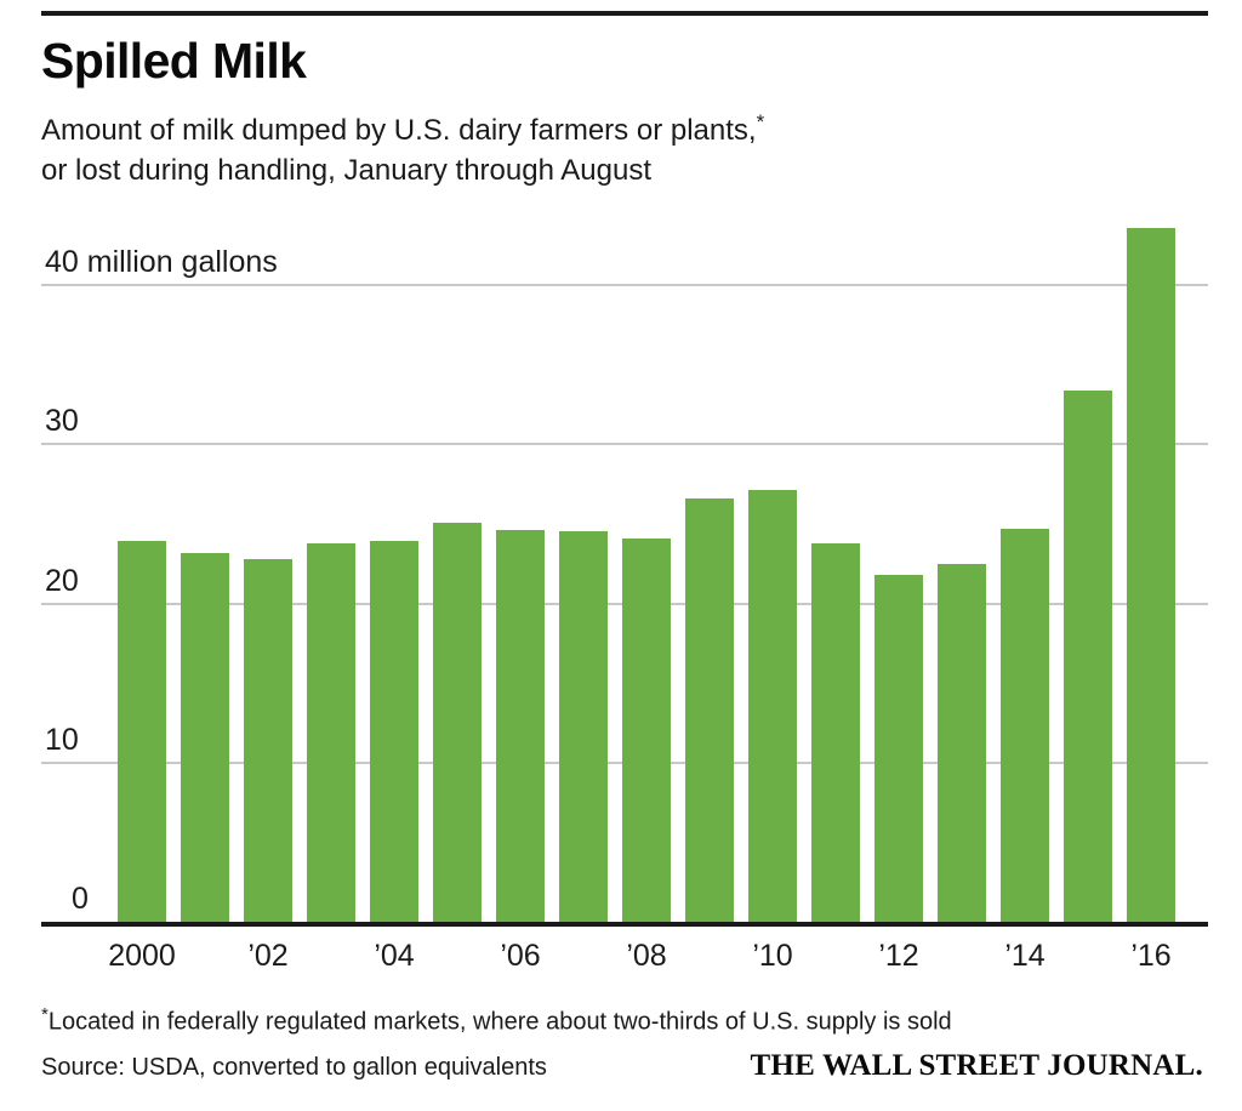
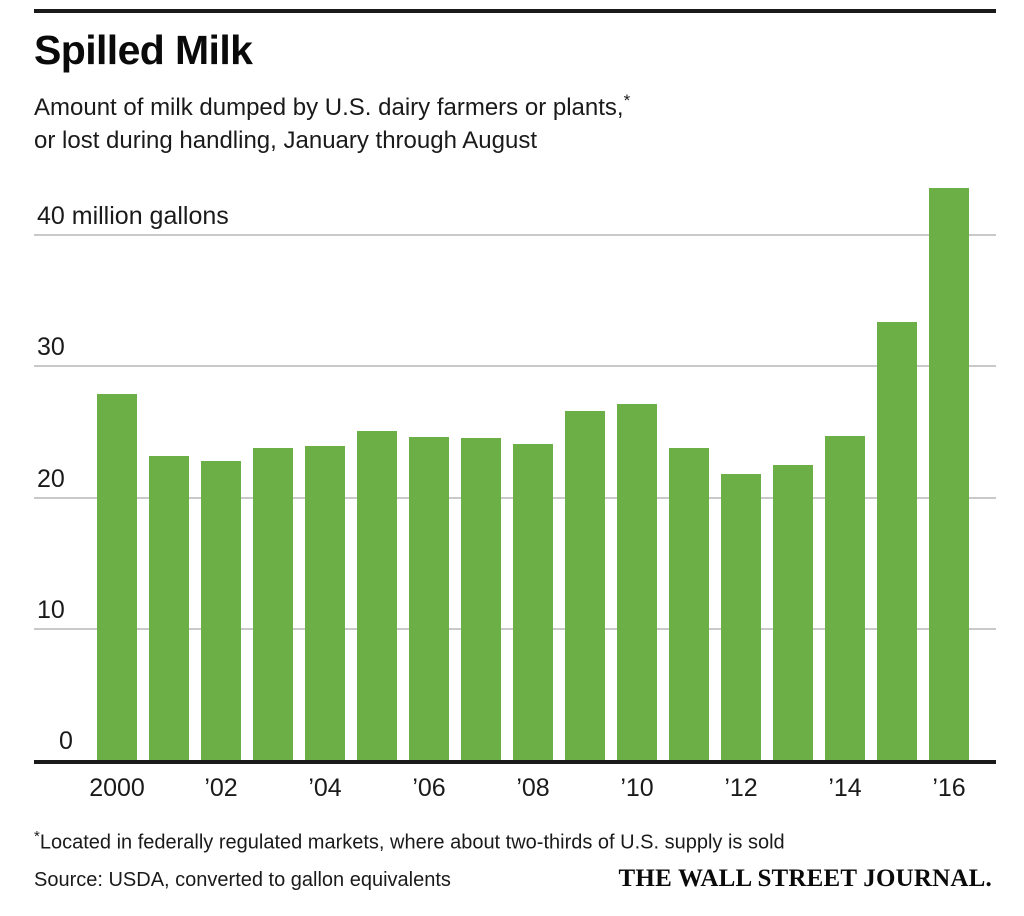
2000: 23.9 -> 27.9
